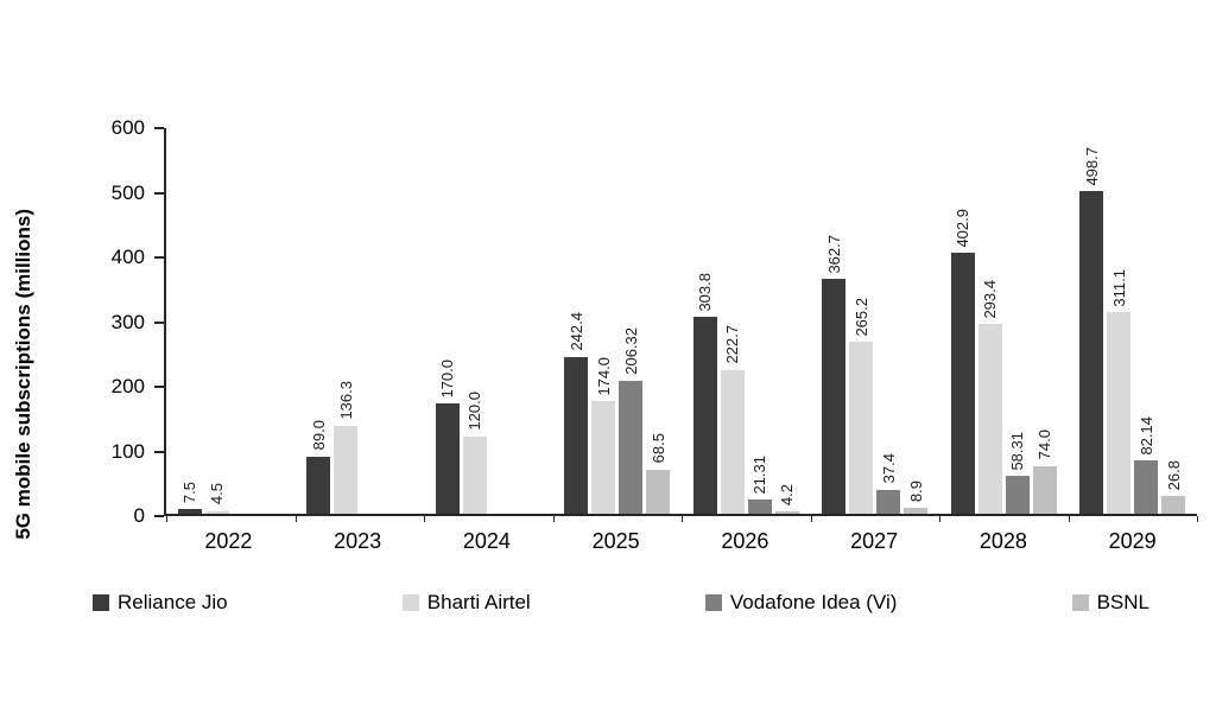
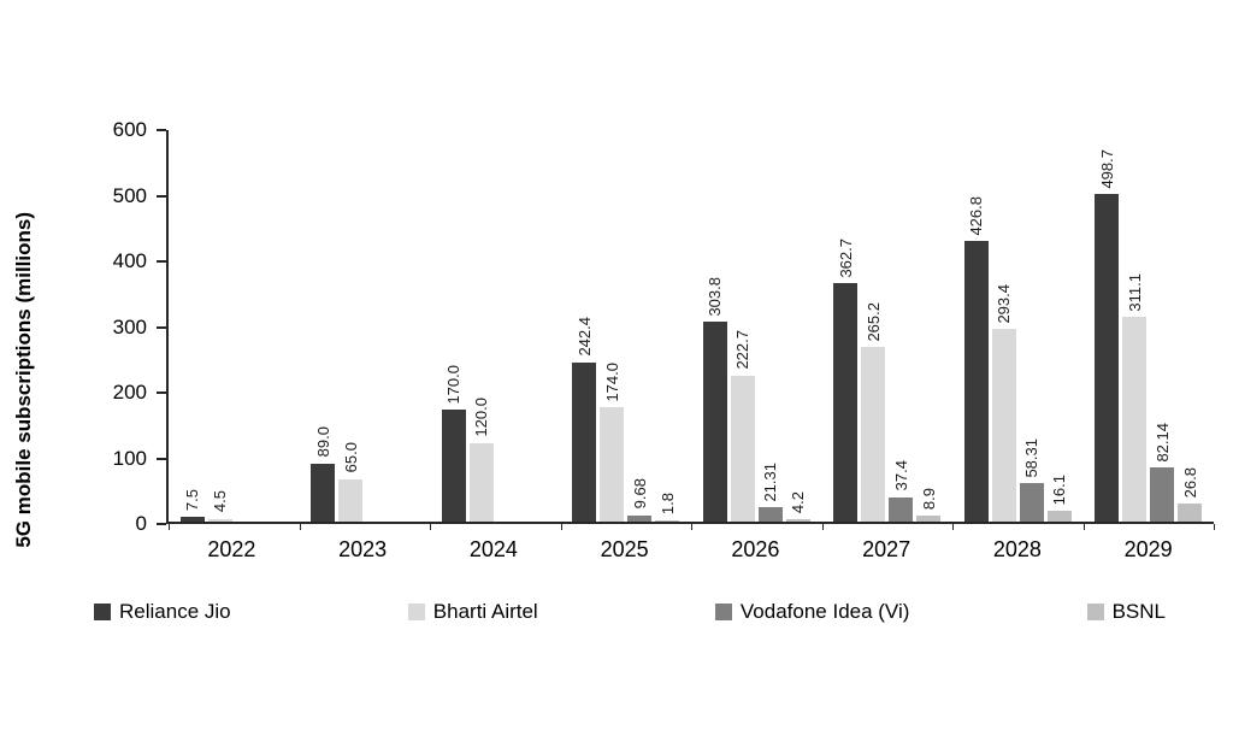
Bharti Airtel/2023: 136.3 -> 65.0
Vodafone Idea (Vi)/2025: 206.32 -> 9.68
BSNL/2025: 68.5 -> 1.8
Reliance Jio/2028: 402.9 -> 426.8
BSNL/2028: 74.0 -> 16.1
